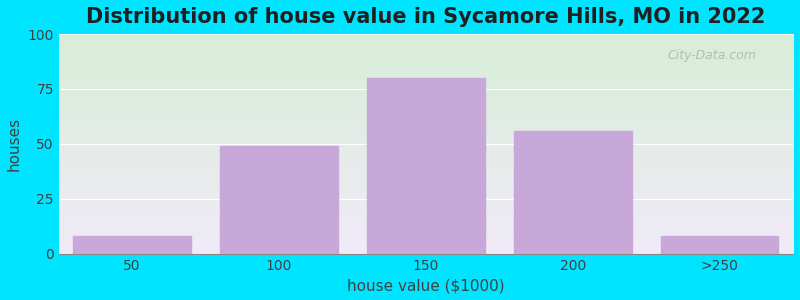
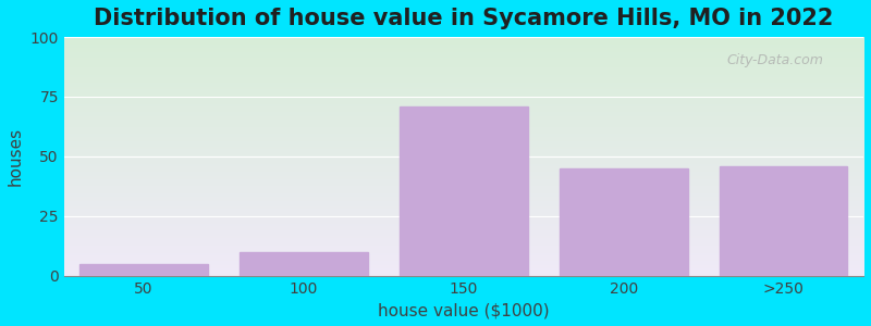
50: 8 -> 5
100: 49 -> 10
150: 80 -> 71
200: 56 -> 45
>250: 8 -> 46
